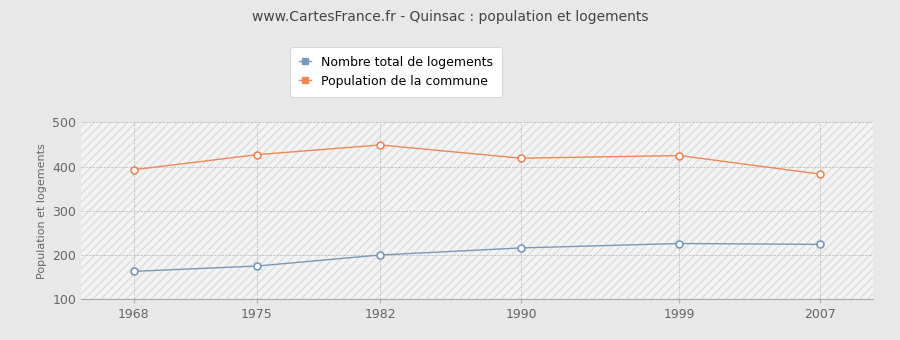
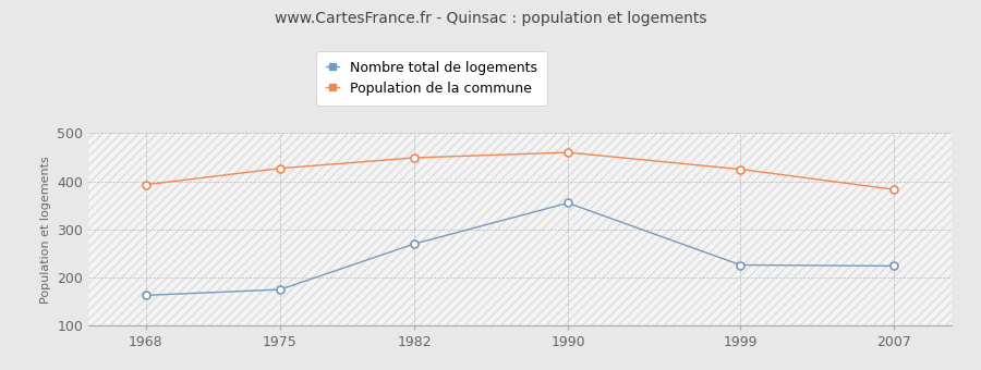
Nombre total de logements/1982: 200 -> 270
Nombre total de logements/1990: 216 -> 355
Population de la commune/1990: 419 -> 460
